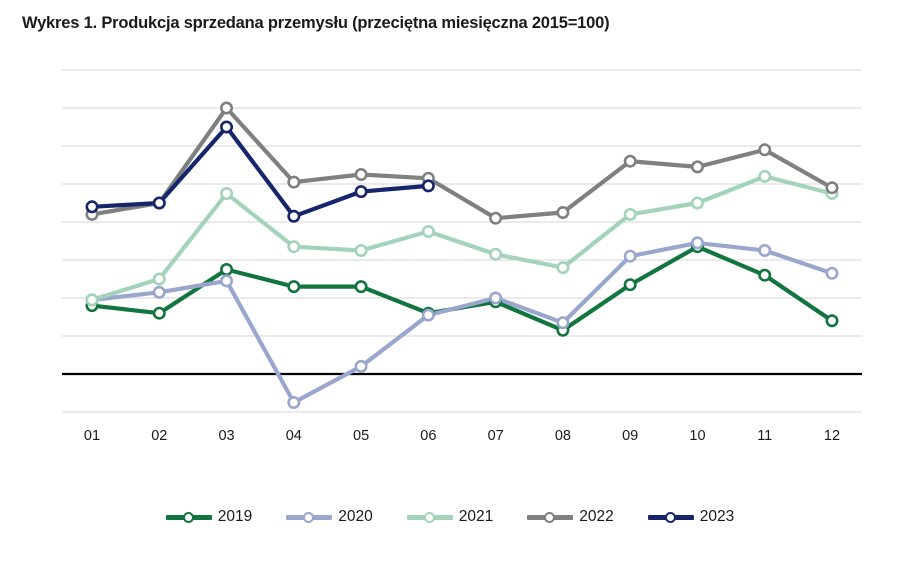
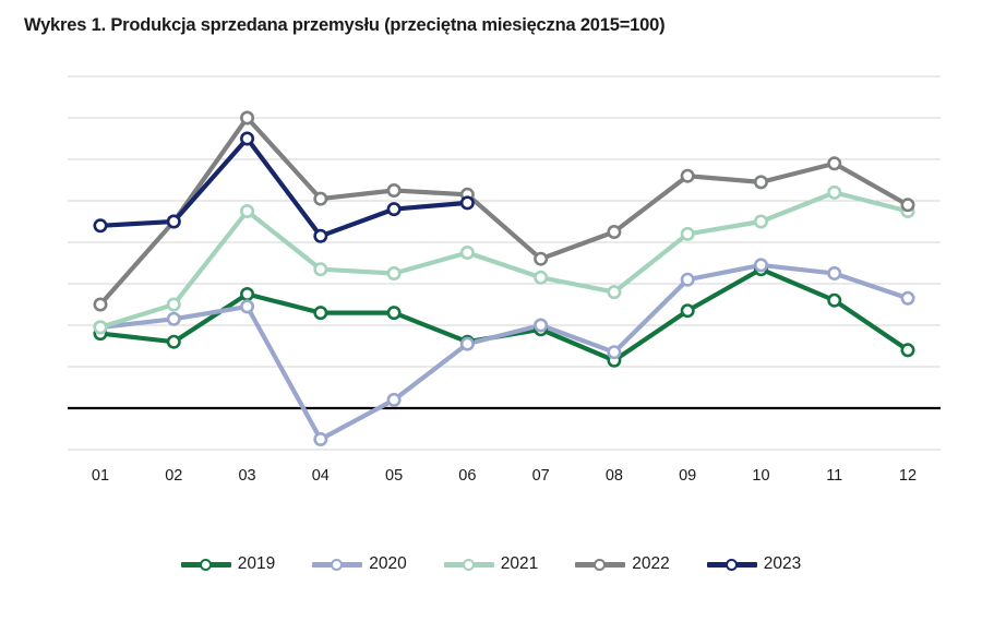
2022/01: 142 -> 125
2022/07: 141 -> 136
